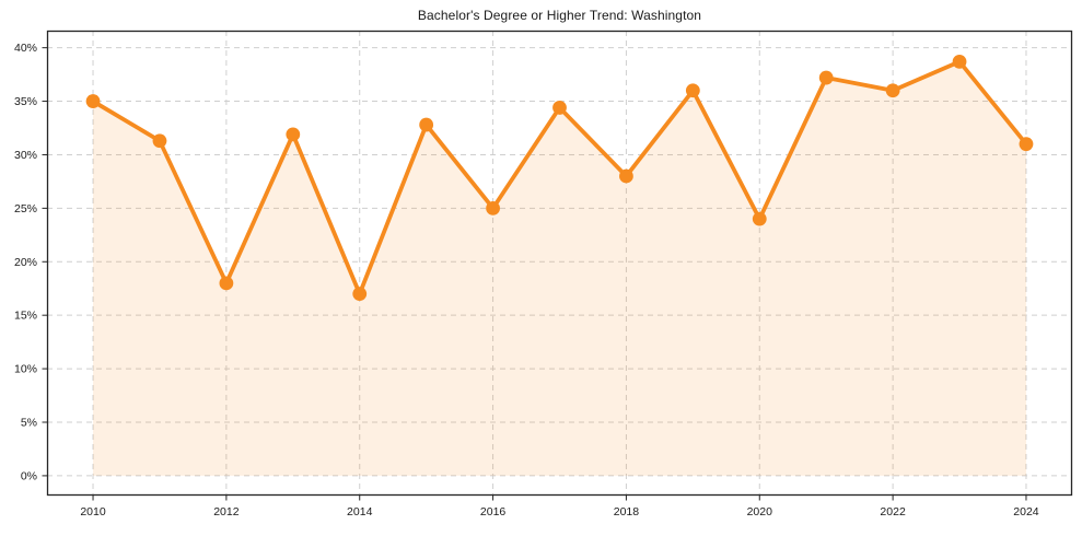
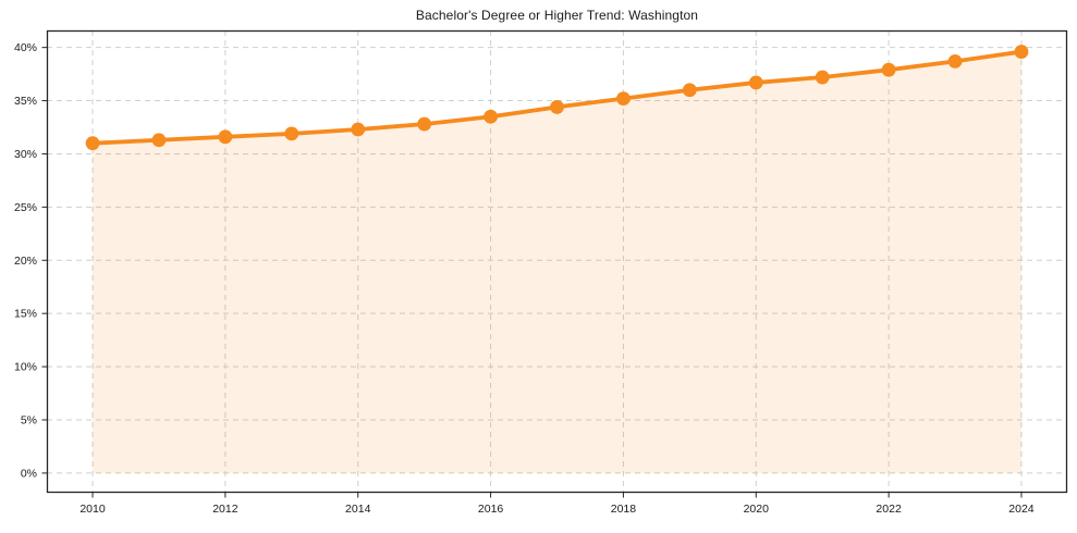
2010: 35% -> 31%
2012: 18% -> 32%
2014: 17% -> 32%
2016: 25% -> 34%
2018: 28% -> 35%
2020: 24% -> 37%
2022: 36% -> 38%
2024: 31% -> 40%
